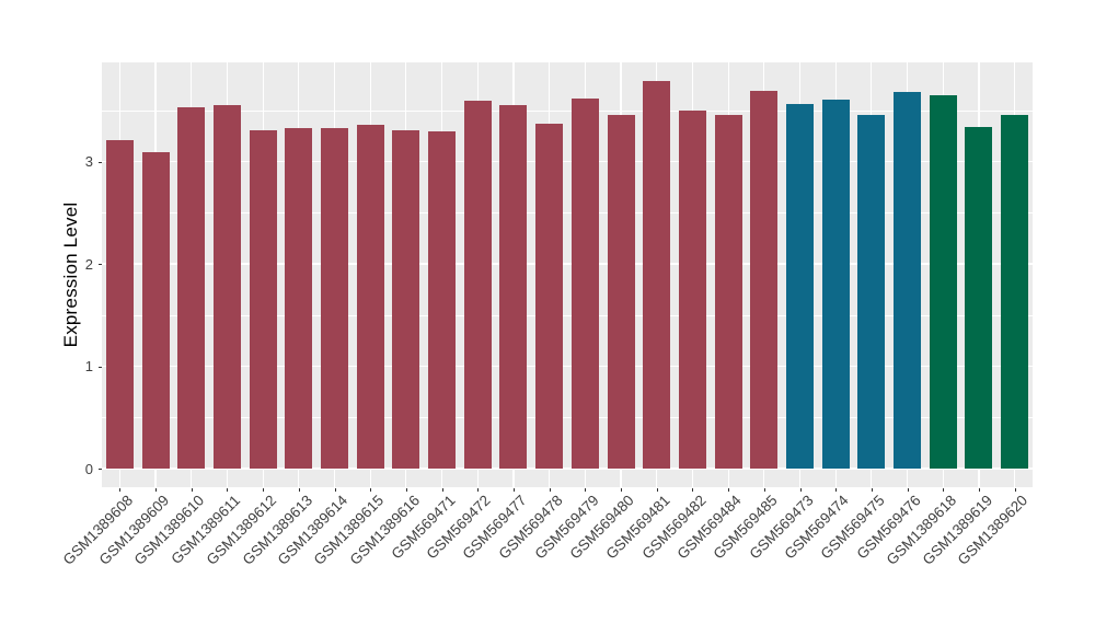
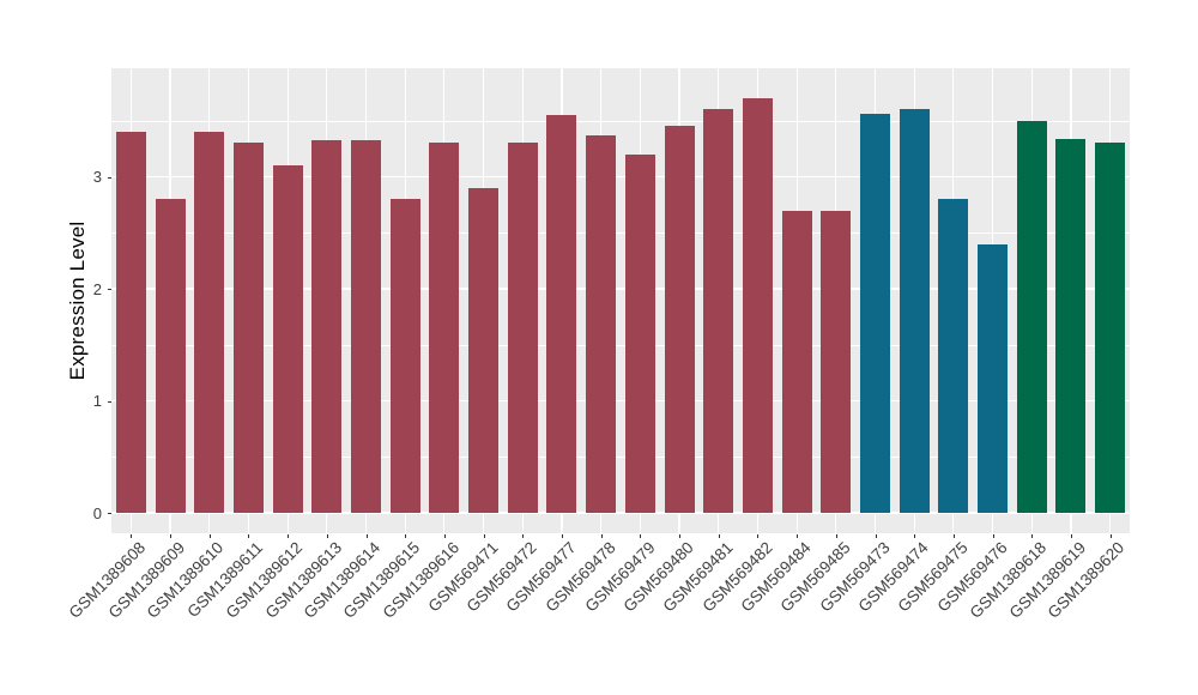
GSM1389608: 3.2 -> 3.4
GSM1389609: 3.1 -> 2.8
GSM1389610: 3.5 -> 3.4
GSM1389611: 3.5 -> 3.3
GSM1389612: 3.3 -> 3.1
GSM1389615: 3.4 -> 2.8
GSM569471: 3.3 -> 2.9
GSM569472: 3.6 -> 3.3
GSM569479: 3.6 -> 3.2
GSM569481: 3.8 -> 3.6
GSM569482: 3.5 -> 3.7
GSM569484: 3.5 -> 2.7
GSM569485: 3.7 -> 2.7
GSM569475: 3.5 -> 2.8
GSM569476: 3.7 -> 2.4
GSM1389618: 3.6 -> 3.5
GSM1389620: 3.5 -> 3.3
